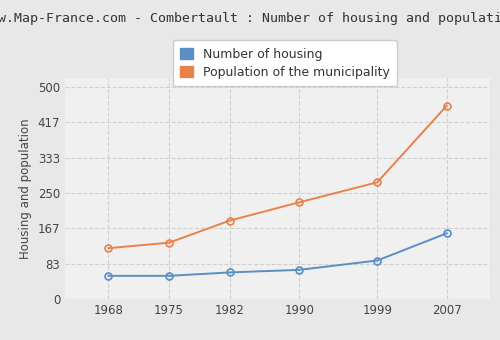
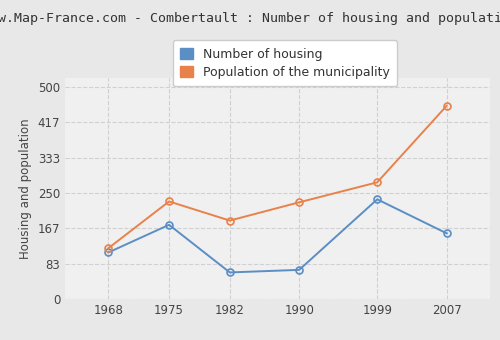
Number of housing/1968: 55 -> 110
Number of housing/1975: 55 -> 175
Population of the municipality/1975: 133 -> 230
Number of housing/1999: 91 -> 235
